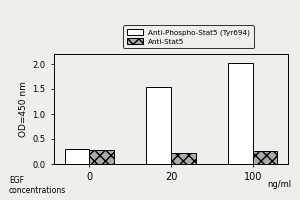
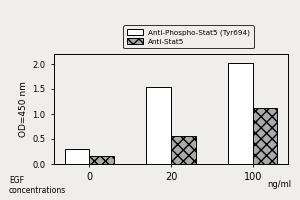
Anti-Stat5/0: 0.28 -> 0.16
Anti-Stat5/20: 0.22 -> 0.56
Anti-Stat5/100: 0.27 -> 1.12
